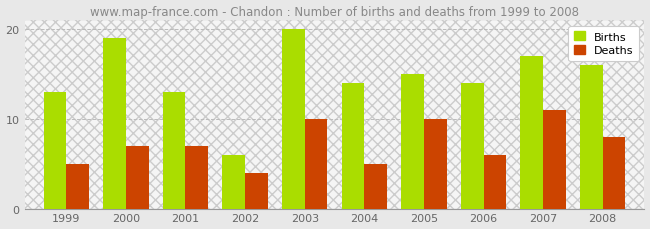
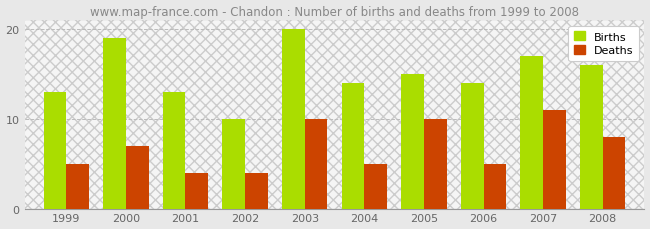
Deaths/2001: 7 -> 4
Births/2002: 6 -> 10
Deaths/2006: 6 -> 5
